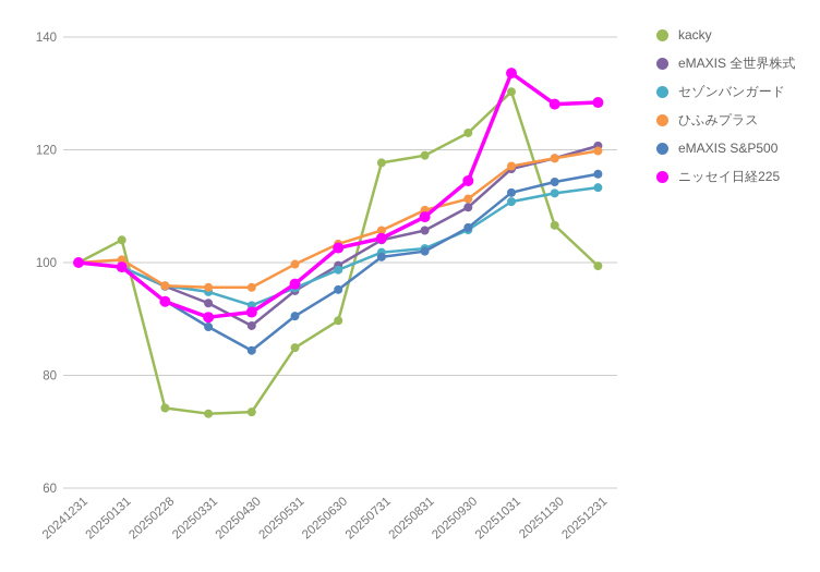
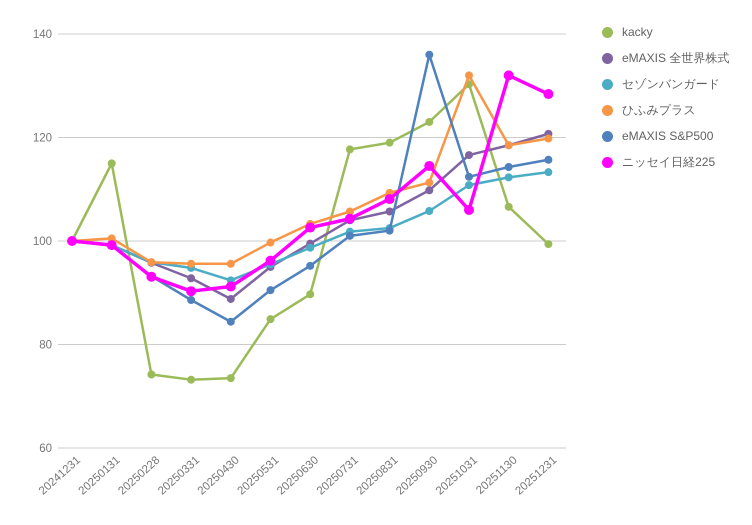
kacky/20250131: 104 -> 115
eMAXIS S&P500/20250930: 106 -> 136
ひふみプラス/20251031: 117 -> 132
ニッセイ日経225/20251031: 134 -> 106
ニッセイ日経225/20251130: 128 -> 132
